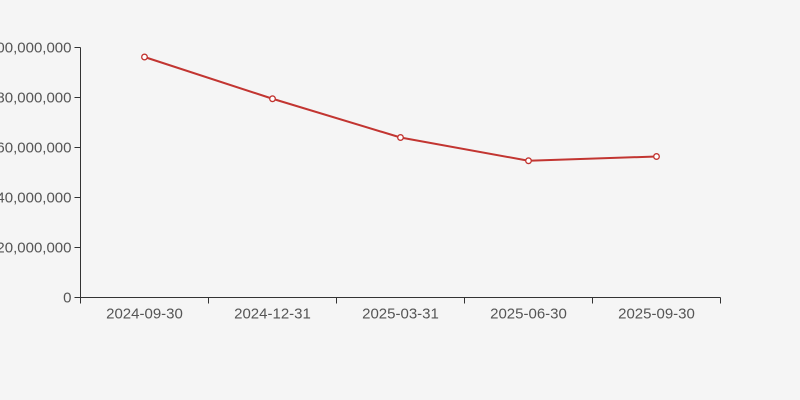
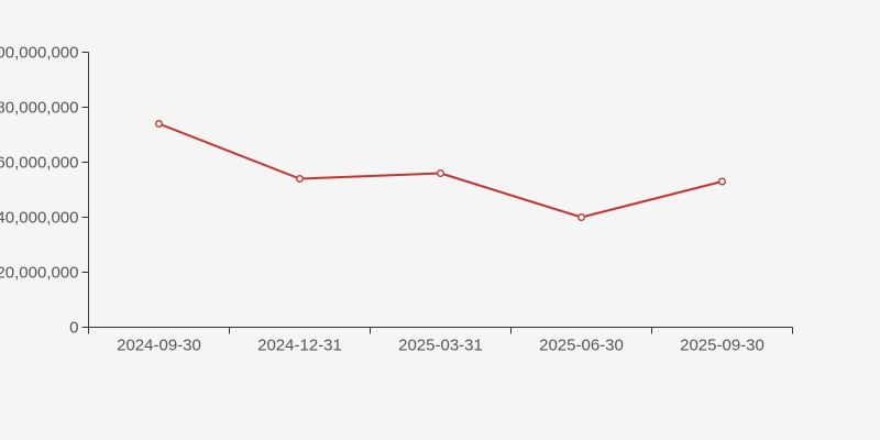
2024-09-30: 96000000 -> 74000000
2024-12-31: 80000000 -> 54000000
2025-03-31: 64000000 -> 56000000
2025-06-30: 55000000 -> 40000000
2025-09-30: 56000000 -> 53000000
